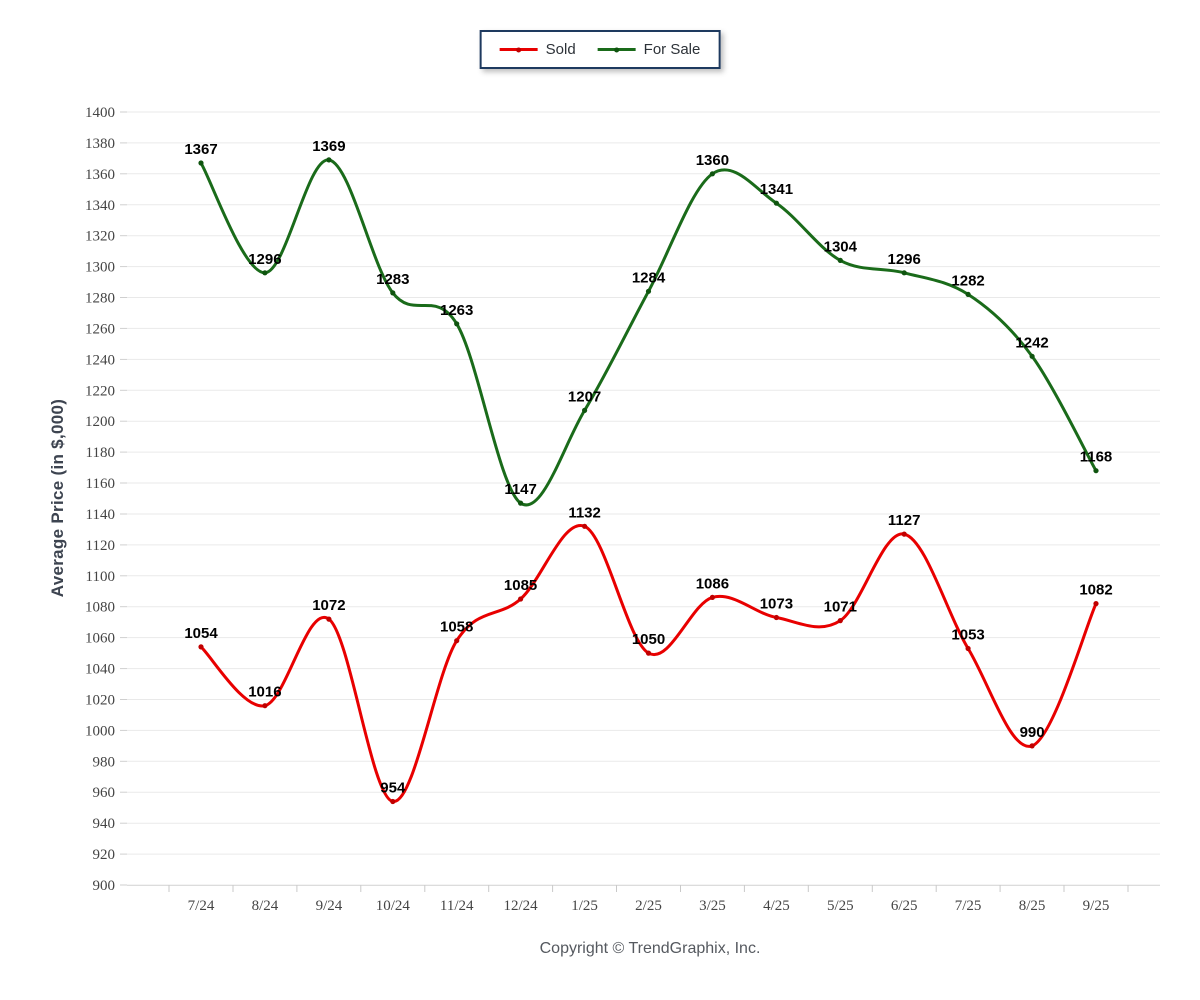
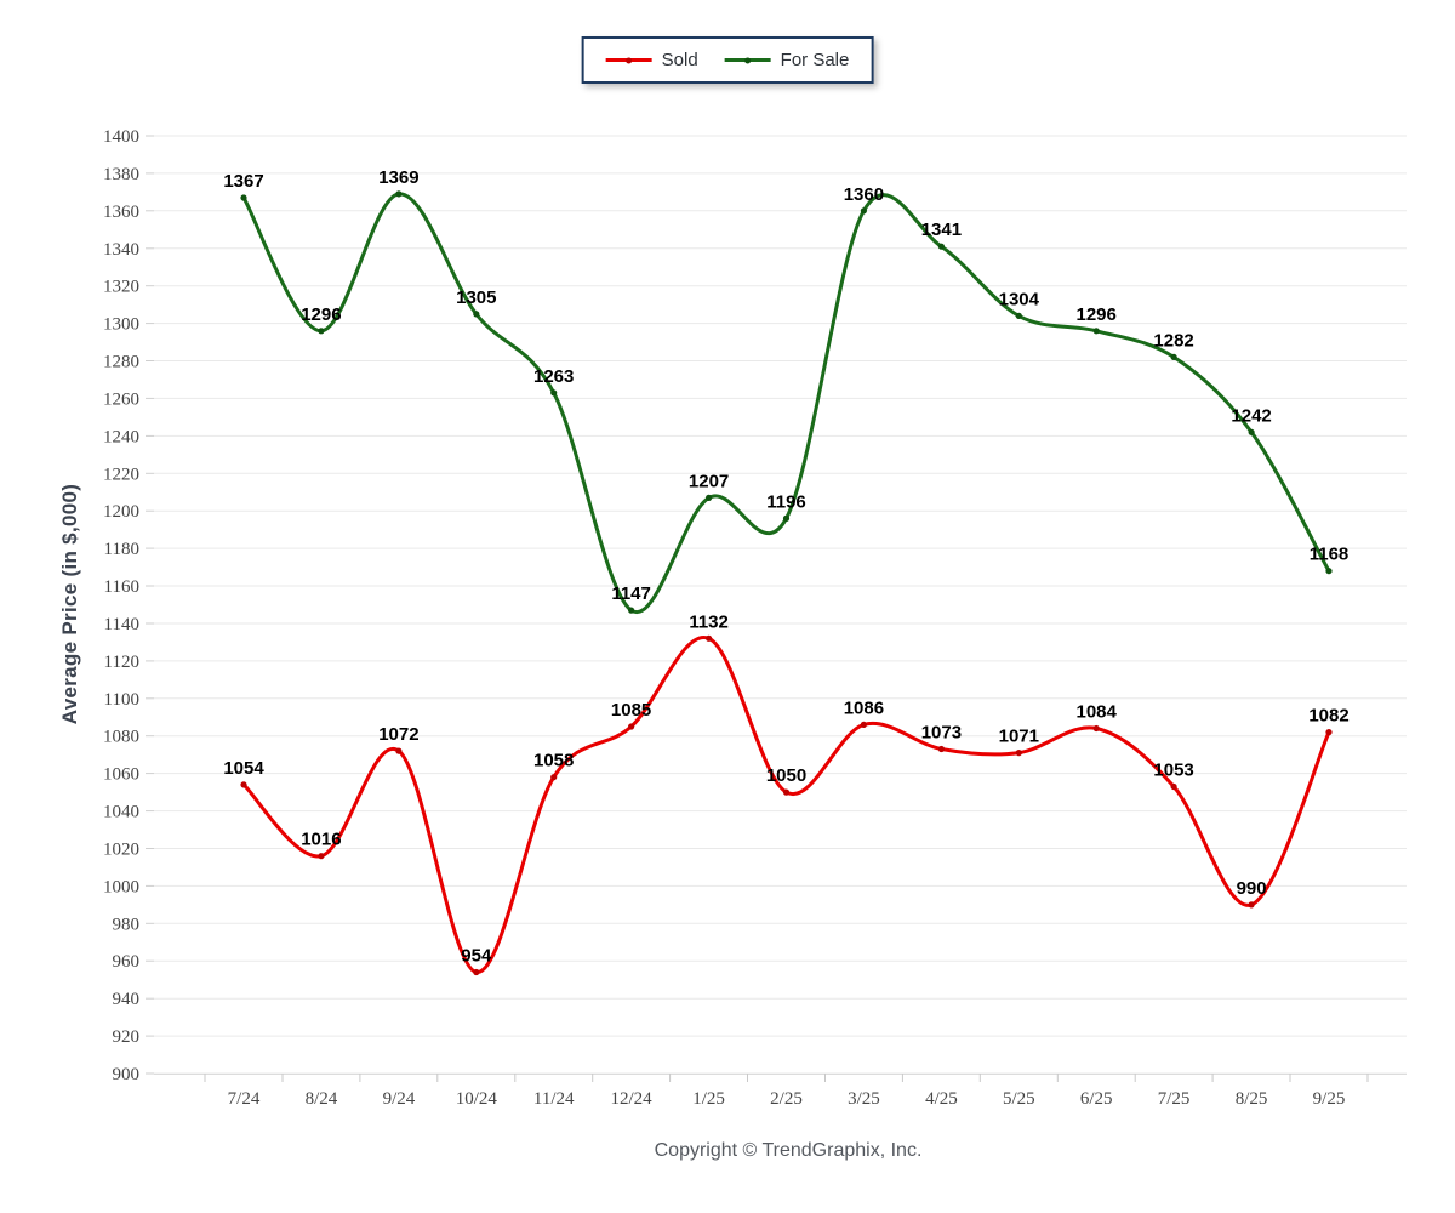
For Sale/10/24: 1283 -> 1305
For Sale/2/25: 1284 -> 1196
Sold/6/25: 1127 -> 1084
